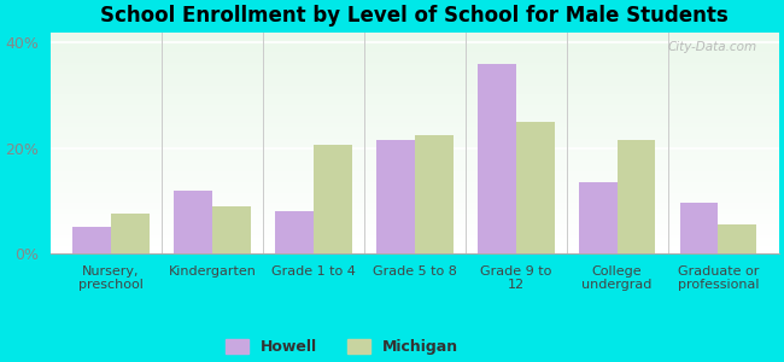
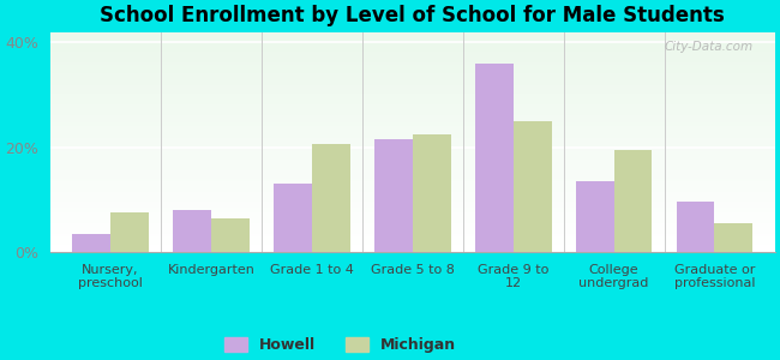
Howell/Nursery, preschool: 5.0% -> 3.5%
Howell/Kindergarten: 12.0% -> 8.0%
Michigan/Kindergarten: 9.0% -> 6.5%
Howell/Grade 1 to 4: 8.0% -> 13.0%
Michigan/College undergrad: 21.5% -> 19.5%
